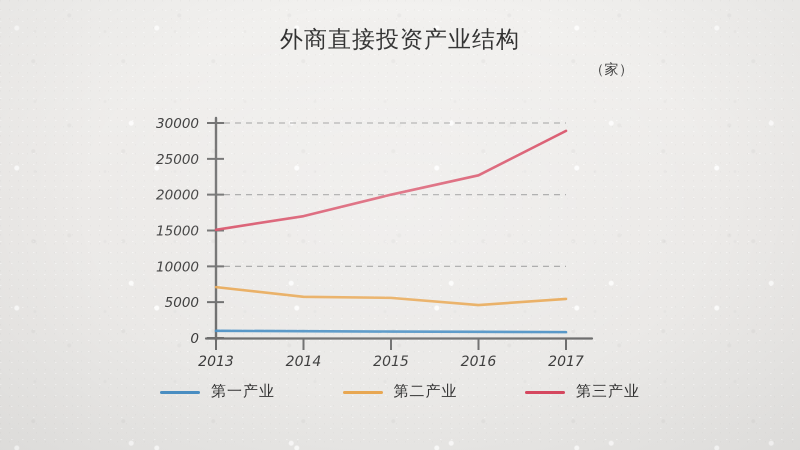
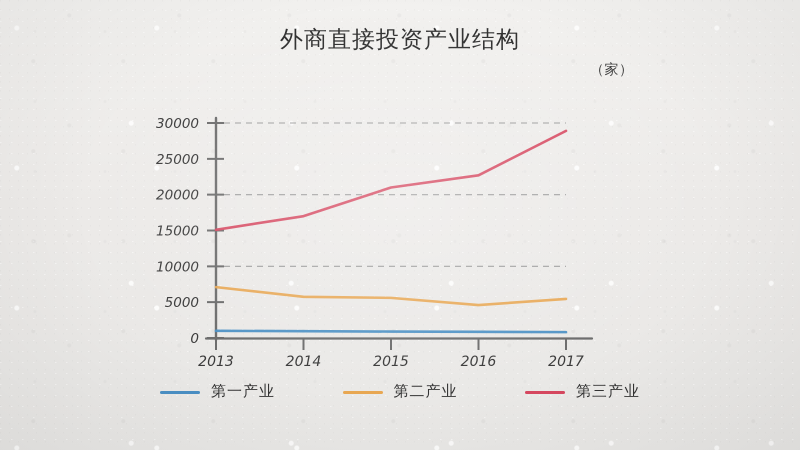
第三产业/2015: 20000 -> 21000
